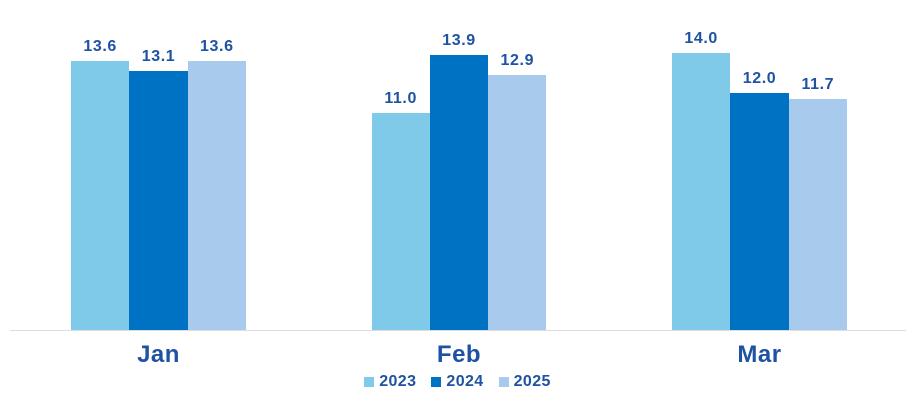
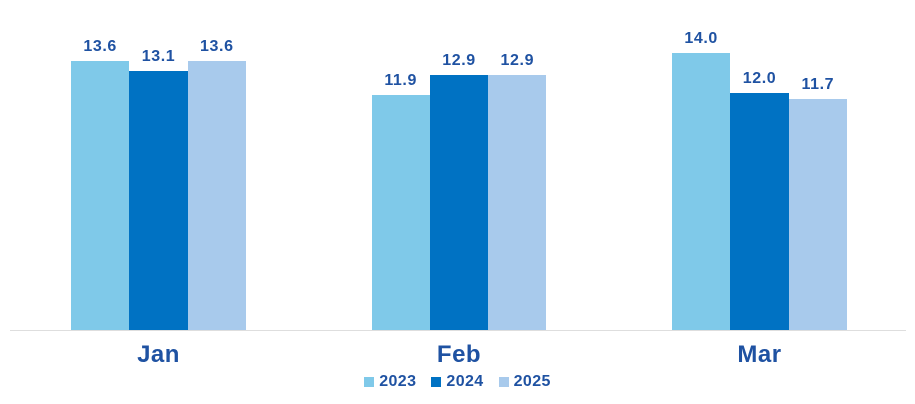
2023/Feb: 11.0 -> 11.9
2024/Feb: 13.9 -> 12.9
